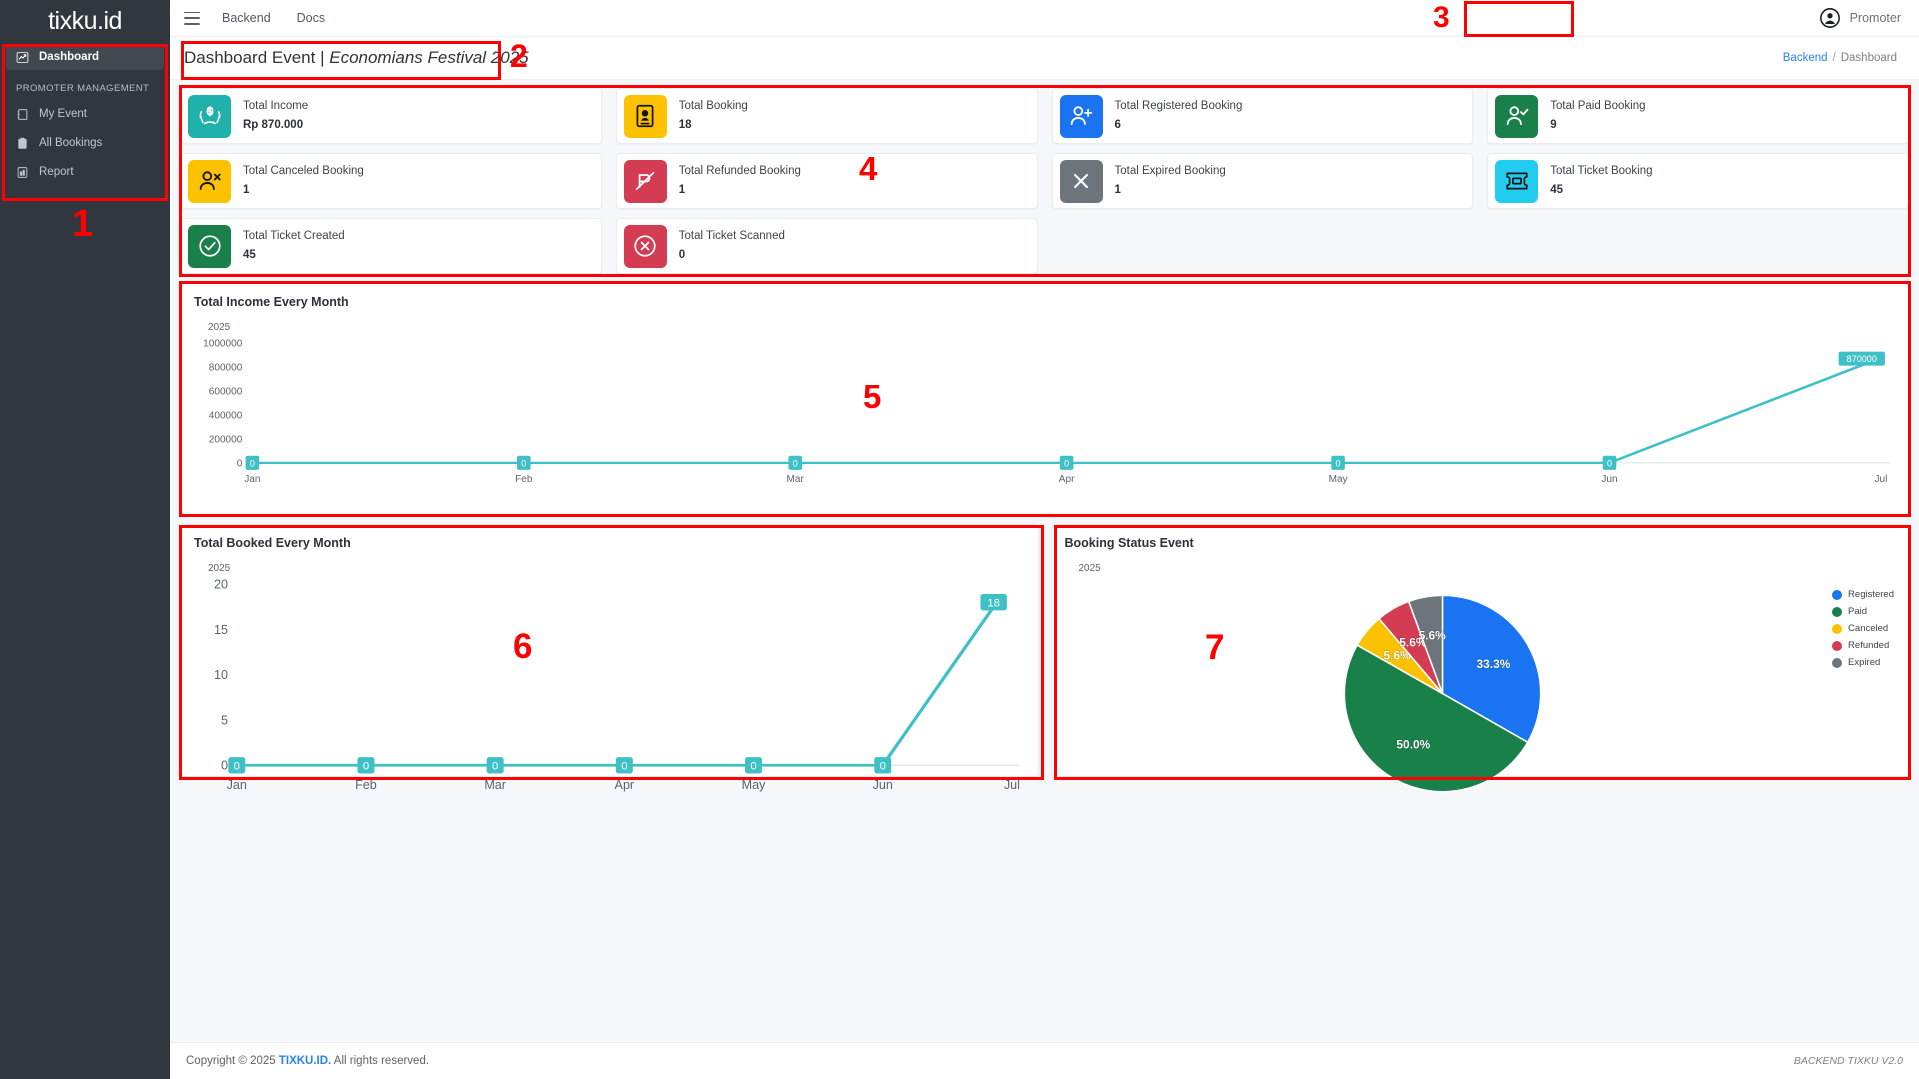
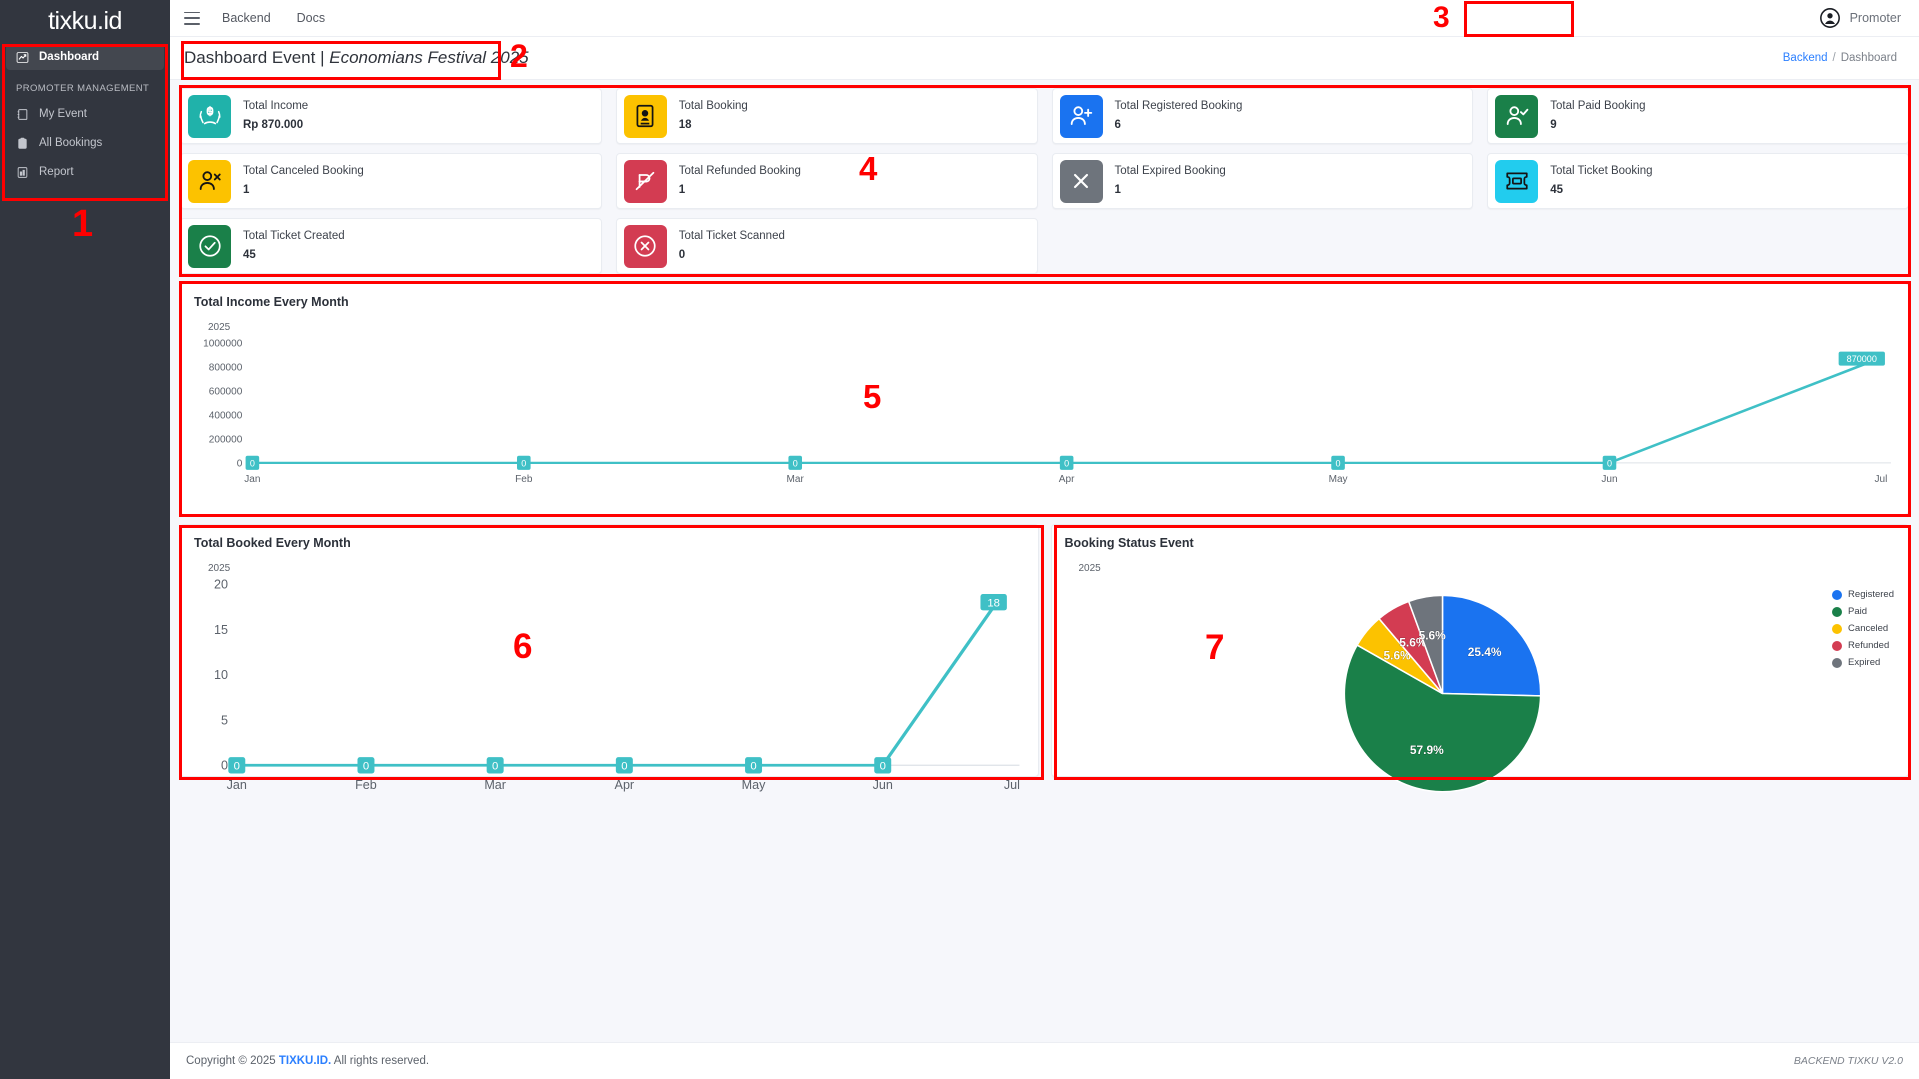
Booking Status Event/Registered: 33.3% -> 25.4%
Booking Status Event/Paid: 50.0% -> 57.9%
